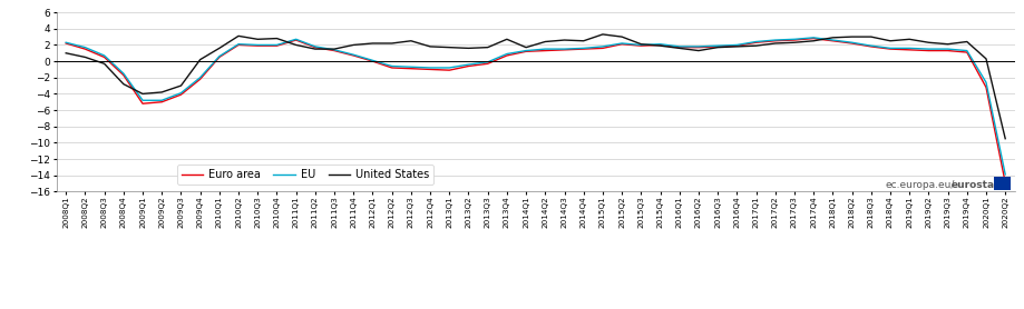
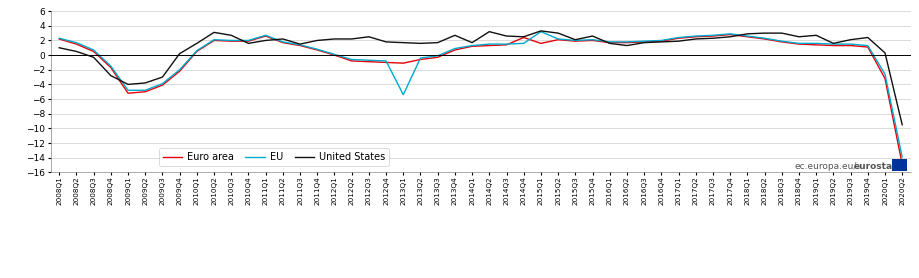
United States/2010Q4: 2.8 -> 1.6
United States/2011Q2: 1.5 -> 2.2
EU/2013Q1: -0.8 -> -5.4
United States/2014Q2: 2.4 -> 3.2
Euro area/2014Q4: 1.5 -> 2.4
EU/2015Q1: 1.8 -> 3.2
United States/2015Q4: 1.9 -> 2.6
United States/2019Q2: 2.3 -> 1.6
